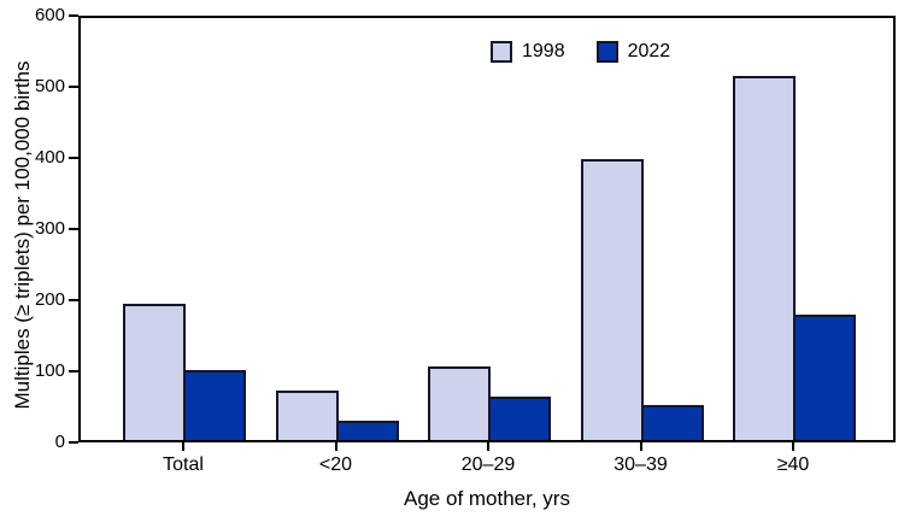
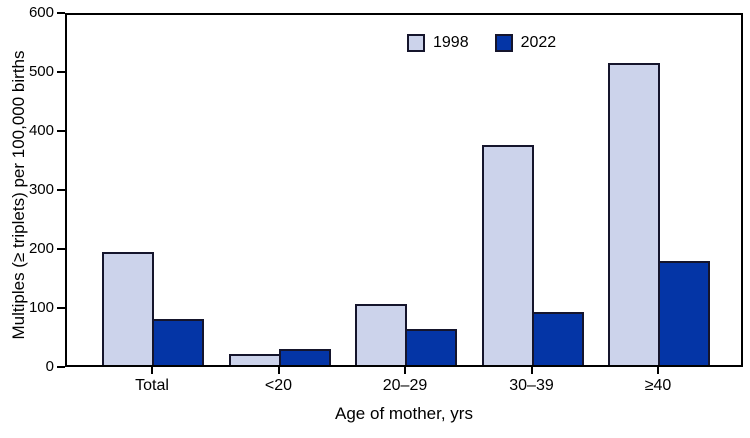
2022/Total: 100 -> 80
1998/<20: 70 -> 20
1998/30–39: 400 -> 380
2022/30–39: 50 -> 90
